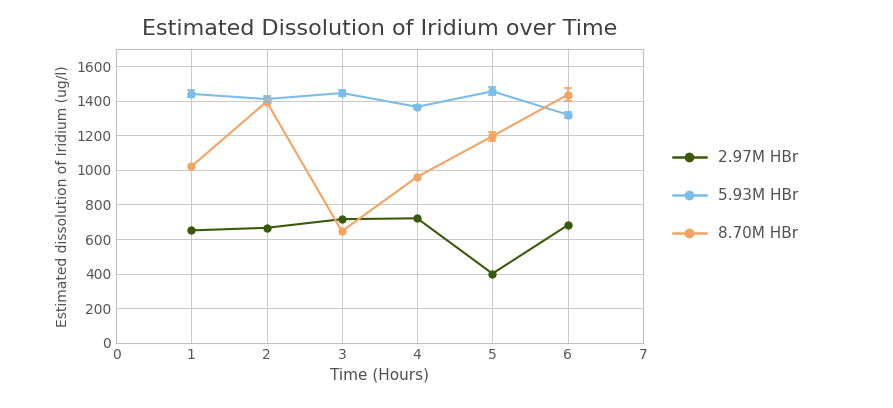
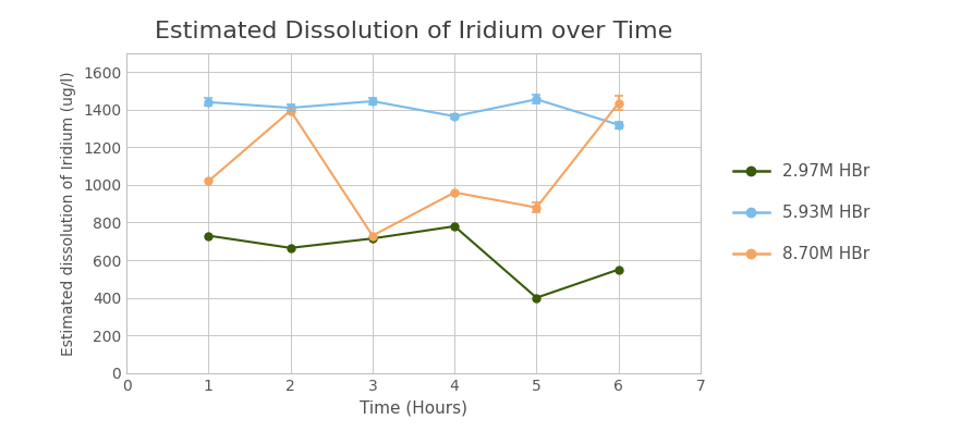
2.97M HBr/1: 650 -> 730
8.70M HBr/3: 640 -> 730
2.97M HBr/4: 720 -> 780
8.70M HBr/5: 1200 -> 880
2.97M HBr/6: 680 -> 550
